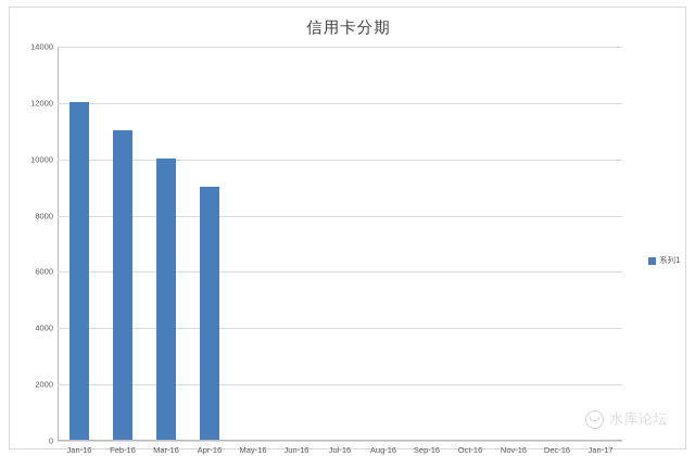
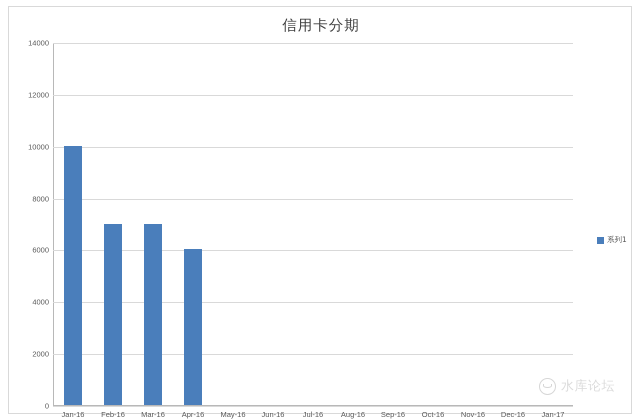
Jan-16: 12000 -> 10000
Feb-16: 11000 -> 7000
Mar-16: 10000 -> 7000
Apr-16: 9000 -> 6000
